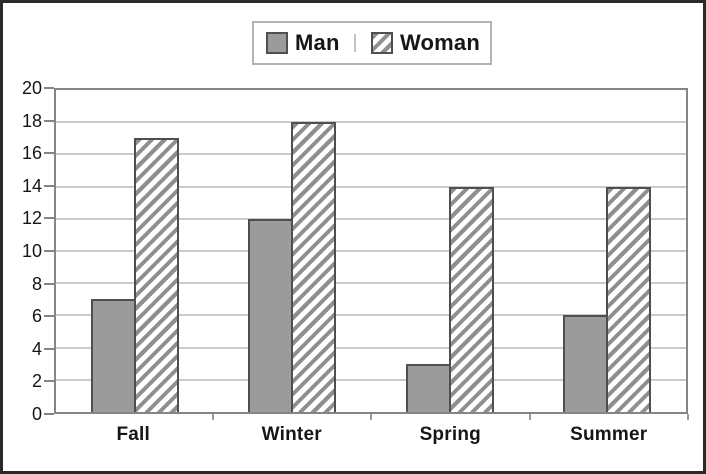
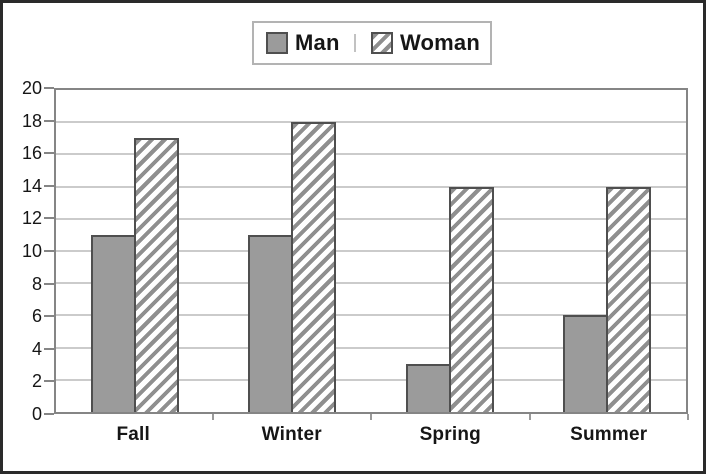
Man/Fall: 7 -> 11
Man/Winter: 12 -> 11
